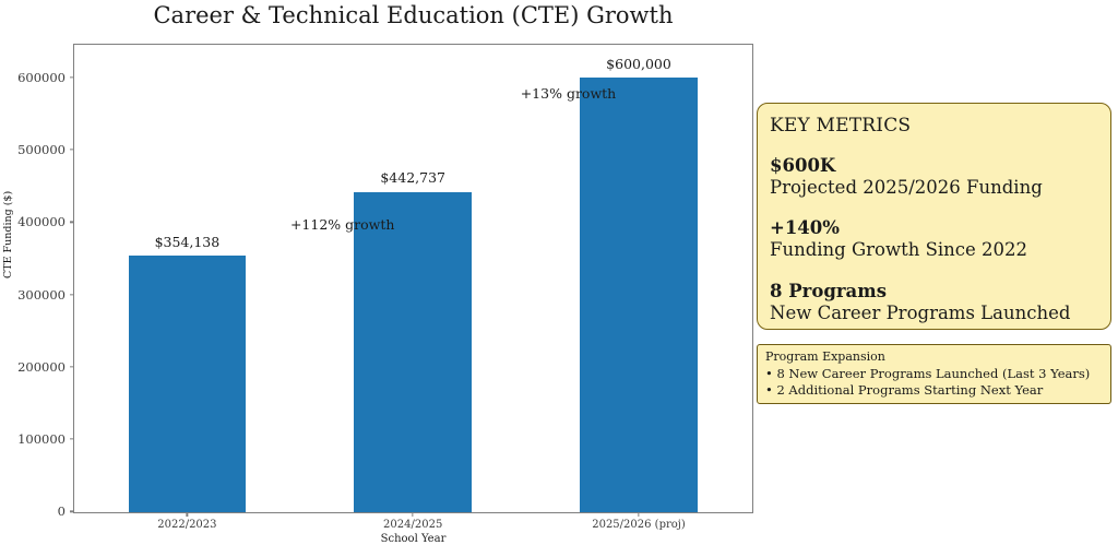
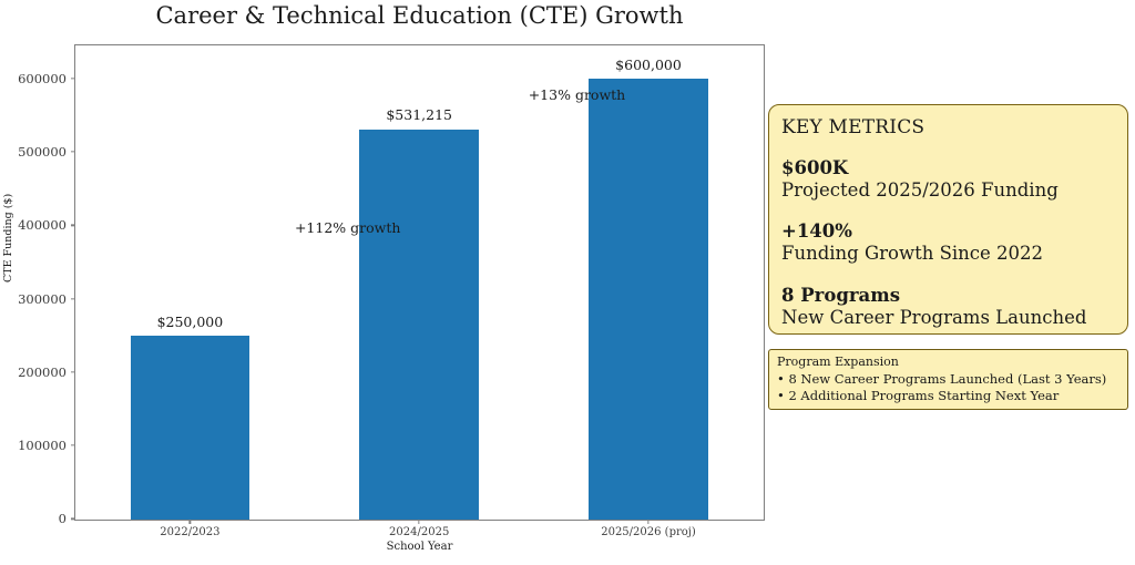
2022/2023: $354,138 -> $250,000
2024/2025: $442,737 -> $531,215
